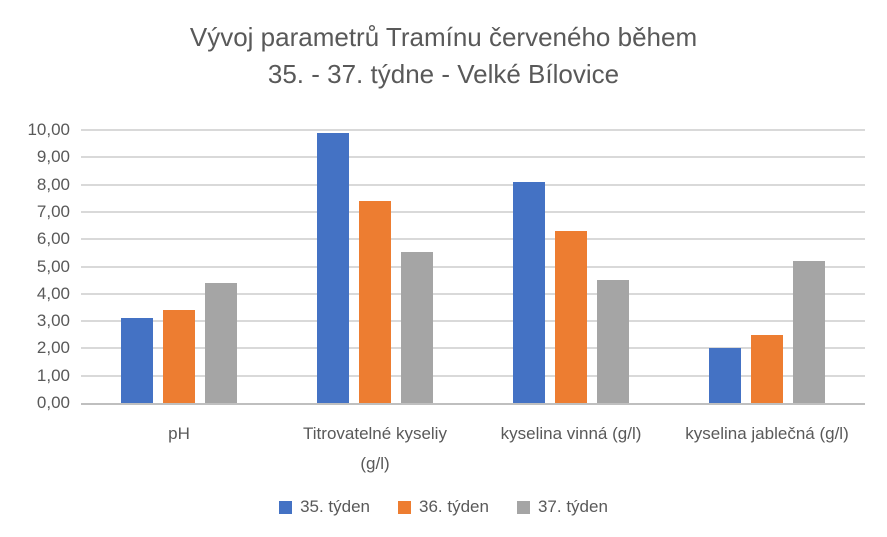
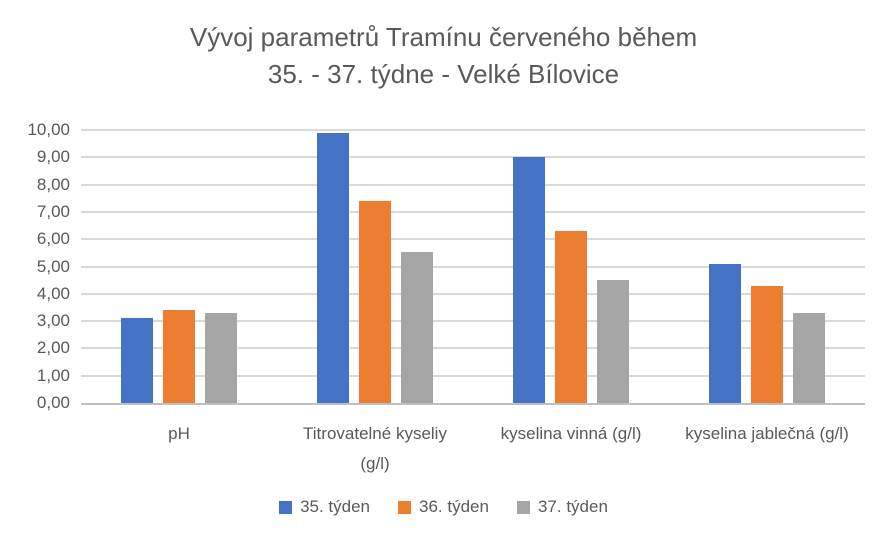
37. týden/pH: 4,4 -> 3,3
35. týden/kyselina vinná (g/l): 8,1 -> 9,0
35. týden/kyselina jablečná (g/l): 2,0 -> 5,1
36. týden/kyselina jablečná (g/l): 2,5 -> 4,3
37. týden/kyselina jablečná (g/l): 5,2 -> 3,3
